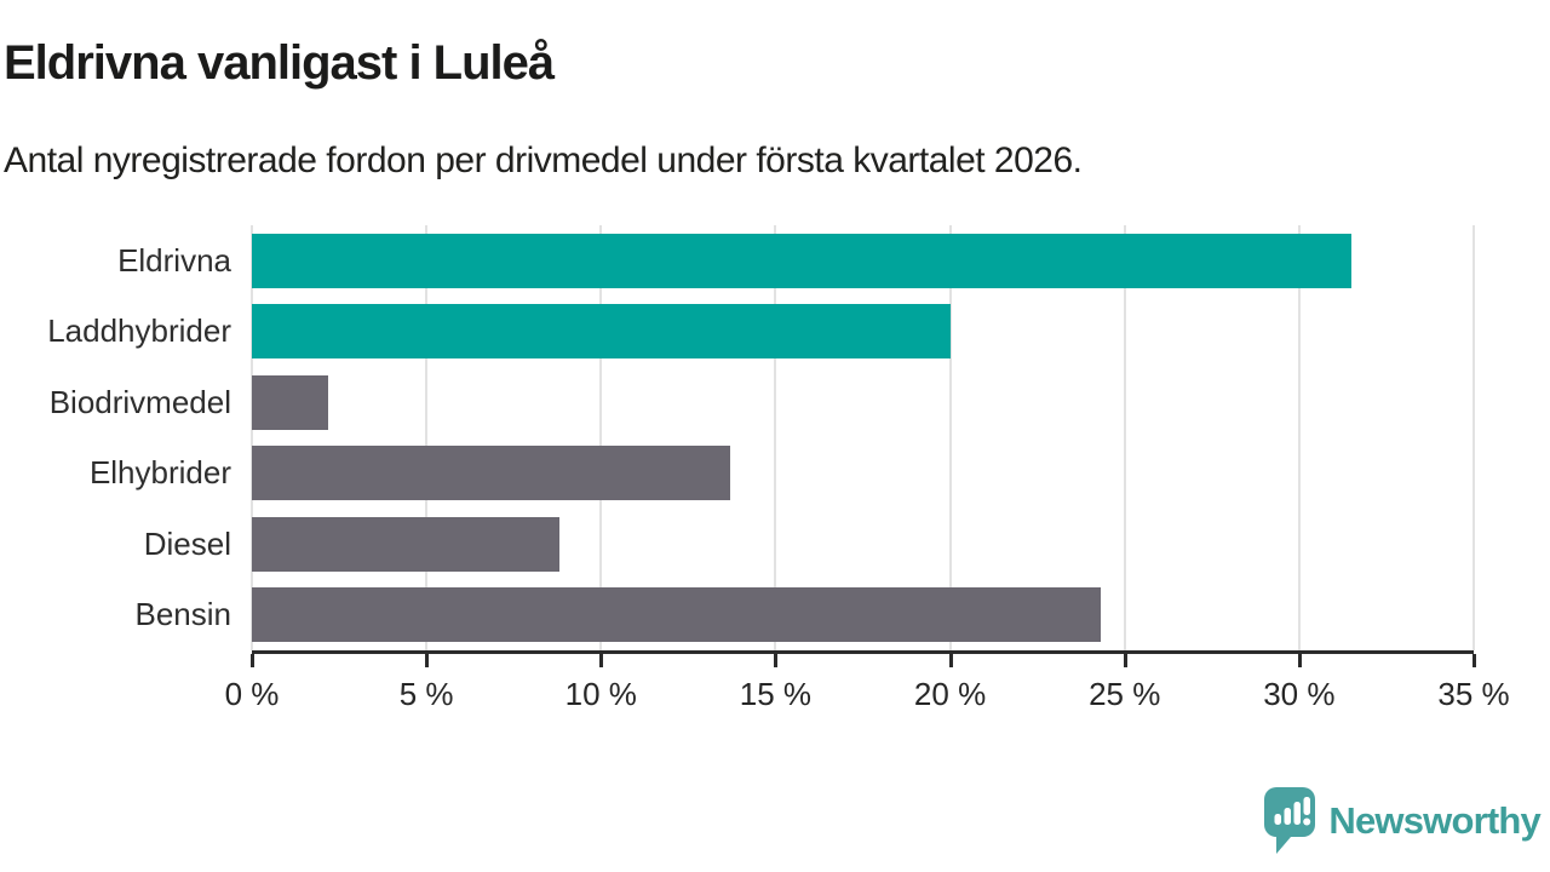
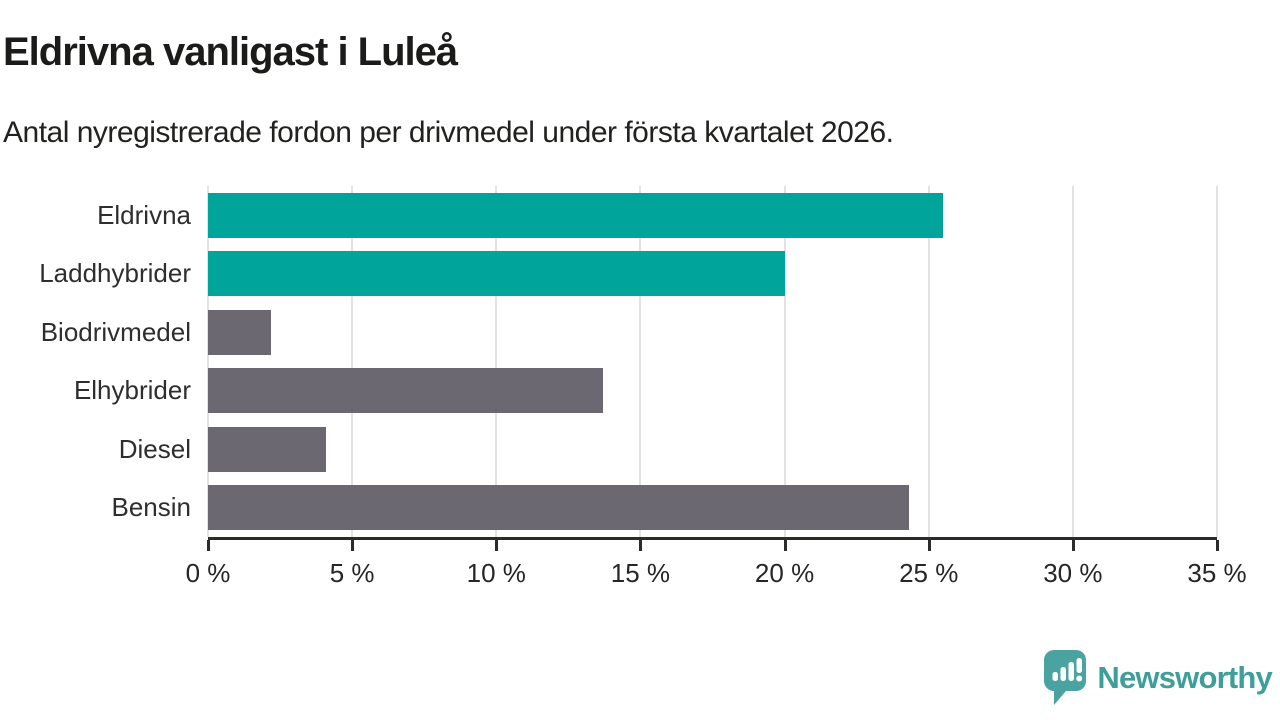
Eldrivna: 31.5% -> 25.5%
Diesel: 8.8% -> 4.1%
